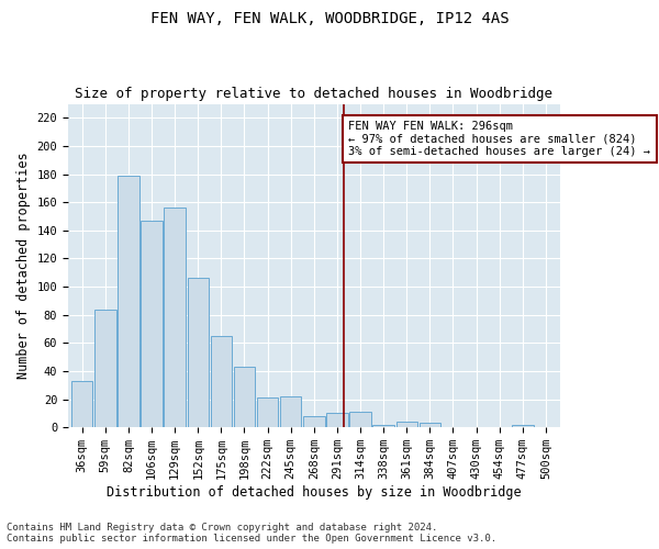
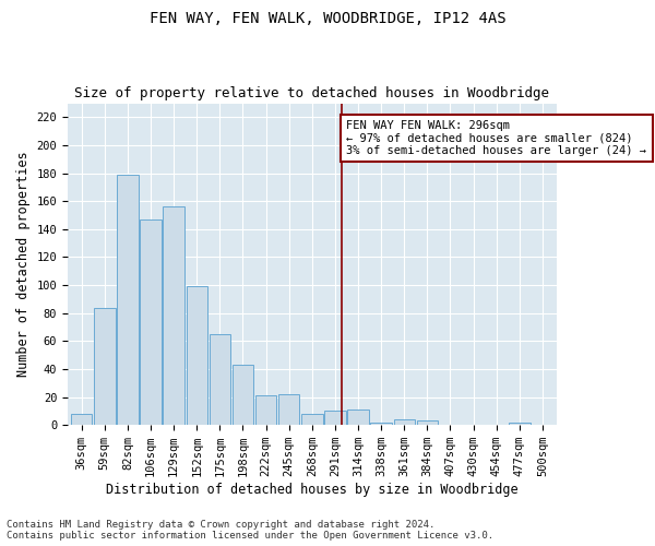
36sqm: 33 -> 8
152sqm: 106 -> 99
